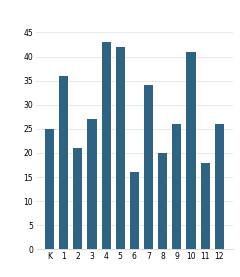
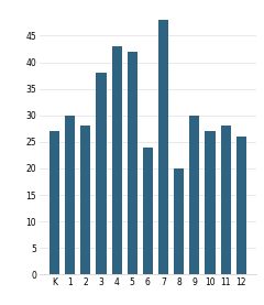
K: 25 -> 27
1: 36 -> 30
2: 21 -> 28
3: 27 -> 38
6: 16 -> 24
7: 34 -> 48
9: 26 -> 30
10: 41 -> 27
11: 18 -> 28
